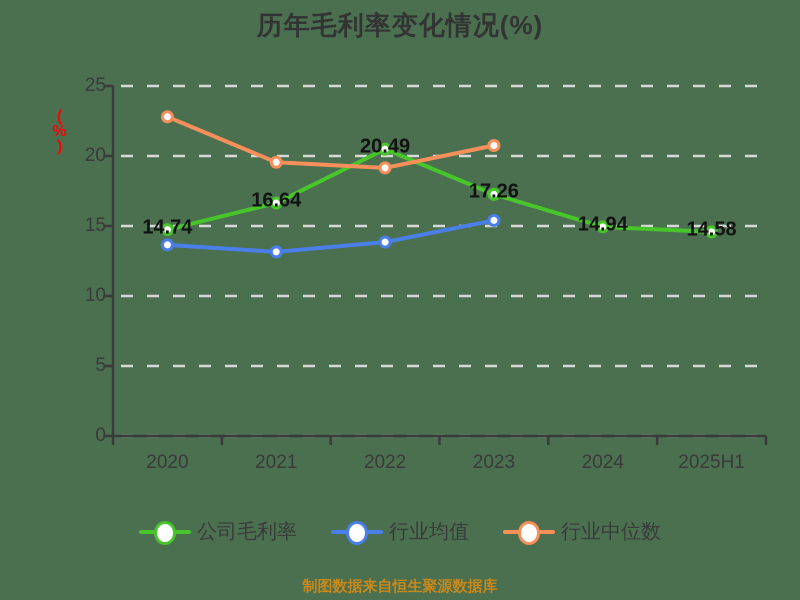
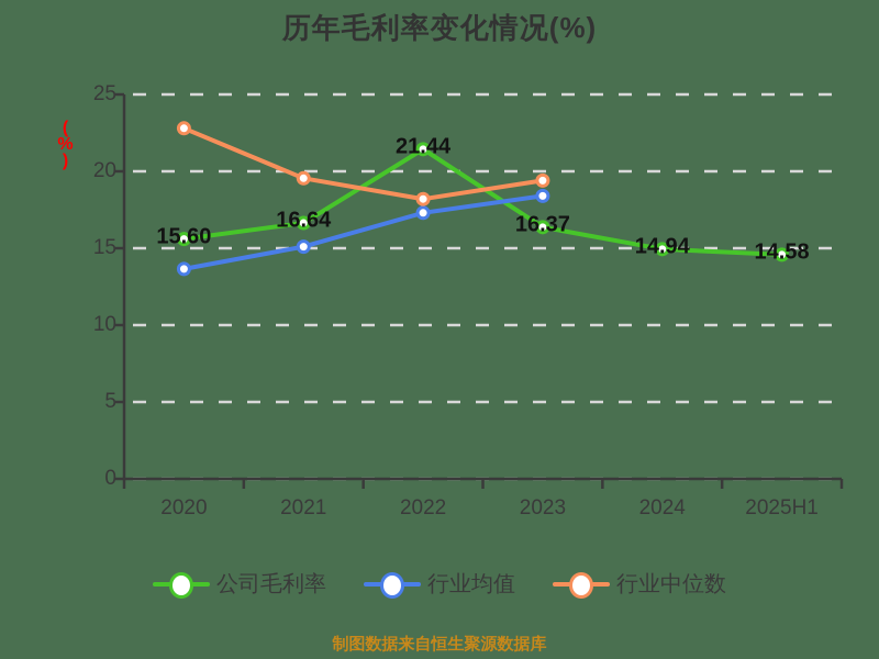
公司毛利率/2020: 14.74 -> 15.60
行业均值/2021: 13.2 -> 15.1
公司毛利率/2022: 20.49 -> 21.44
行业均值/2022: 13.8 -> 17.3
行业中位数/2022: 19.1 -> 18.2
公司毛利率/2023: 17.26 -> 16.37
行业均值/2023: 15.4 -> 18.4
行业中位数/2023: 20.8 -> 19.4
